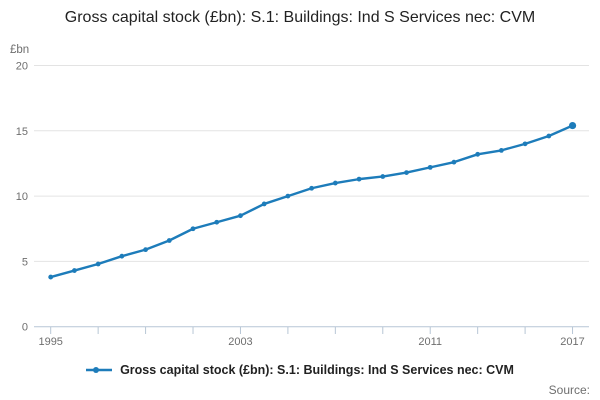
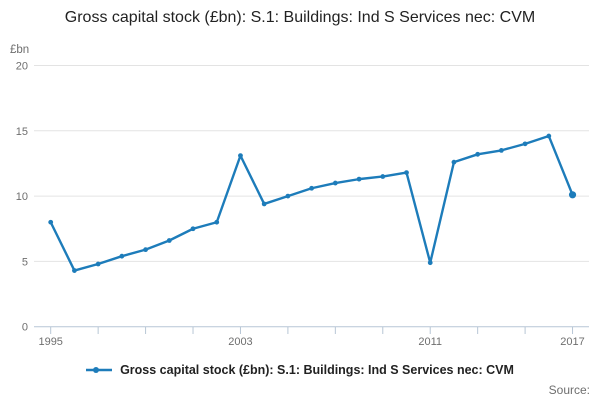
1995: 3.8 -> 8.0
2003: 8.5 -> 13.1
2011: 12.2 -> 4.9
2017: 15.4 -> 10.1
